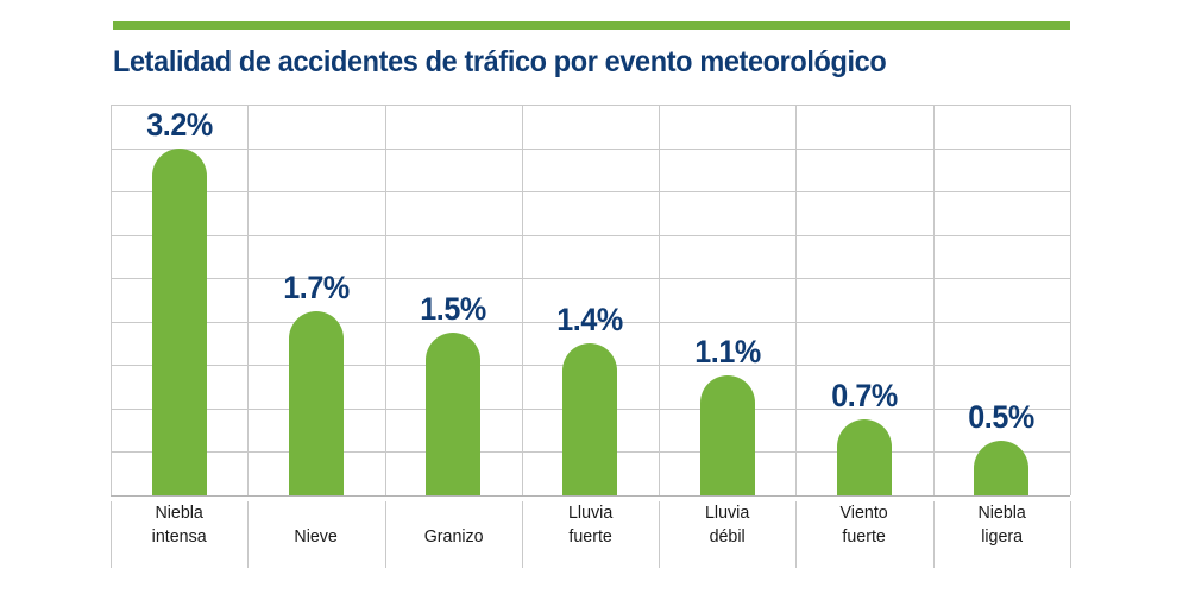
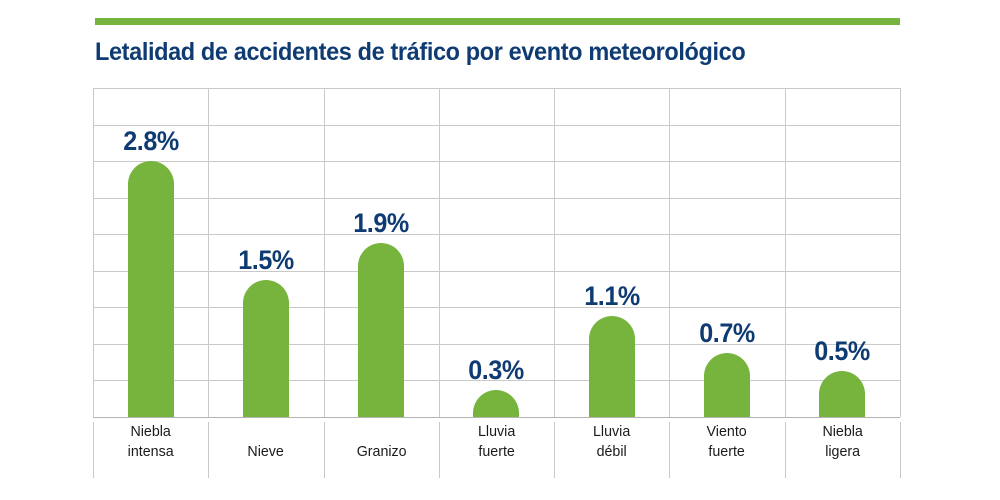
Niebla intensa: 3.2% -> 2.8%
Nieve: 1.7% -> 1.5%
Granizo: 1.5% -> 1.9%
Lluvia fuerte: 1.4% -> 0.3%
